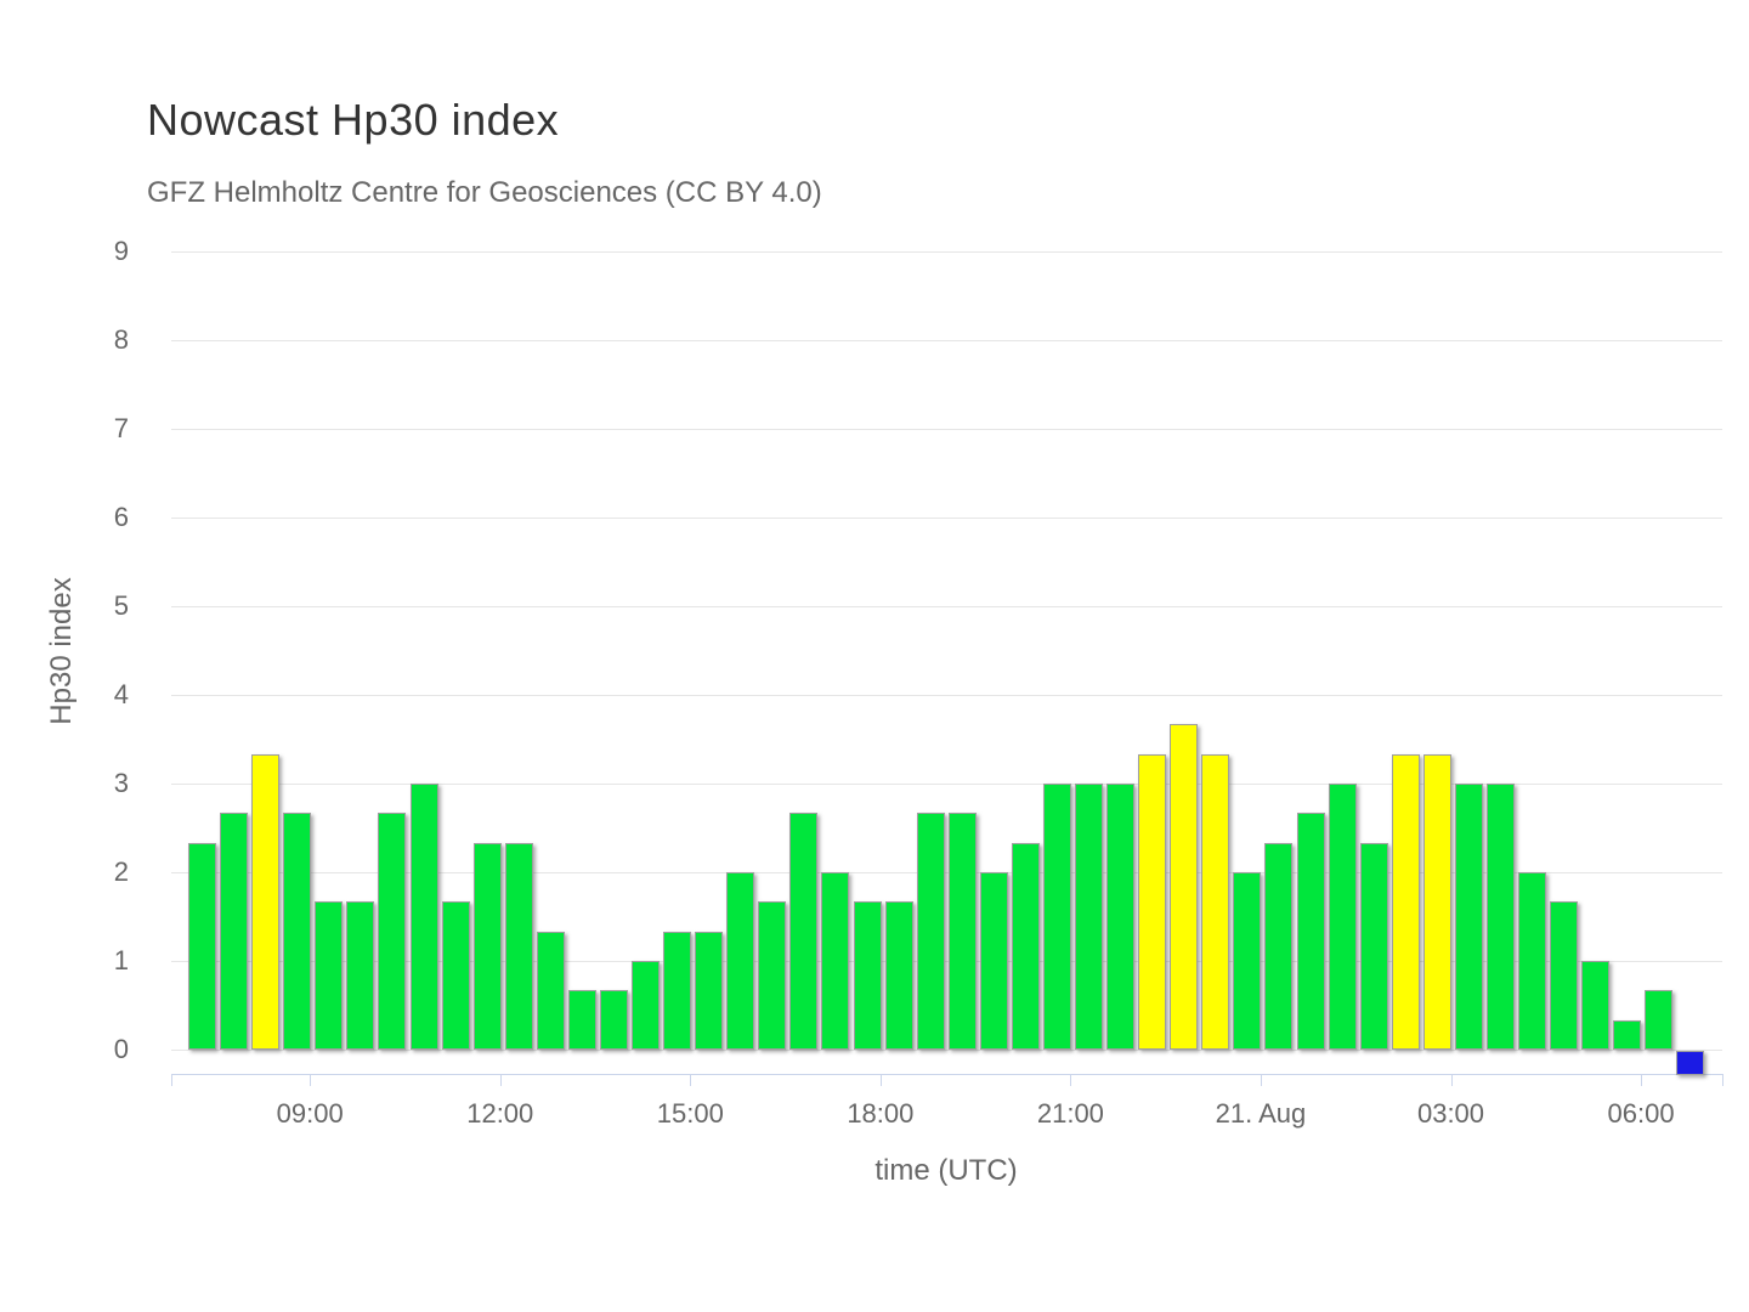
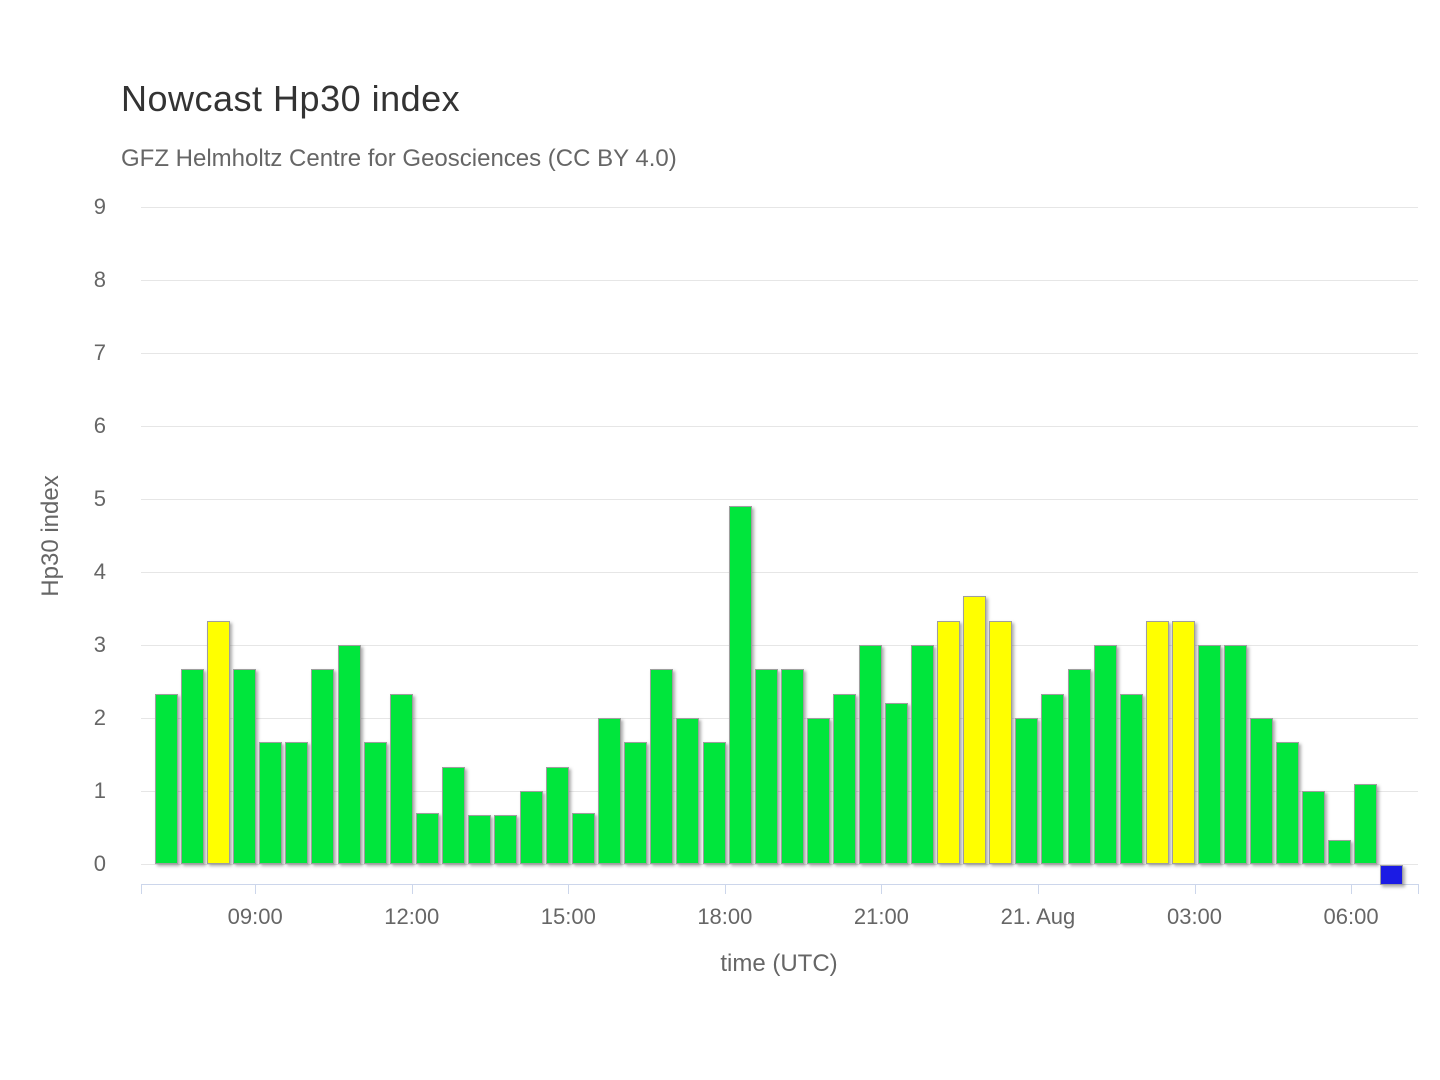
12:00: 2.3 -> 0.7
15:00: 1.3 -> 0.7
18:00: 1.7 -> 4.9
21:00: 3.0 -> 2.2
06:00: 0.7 -> 1.1
